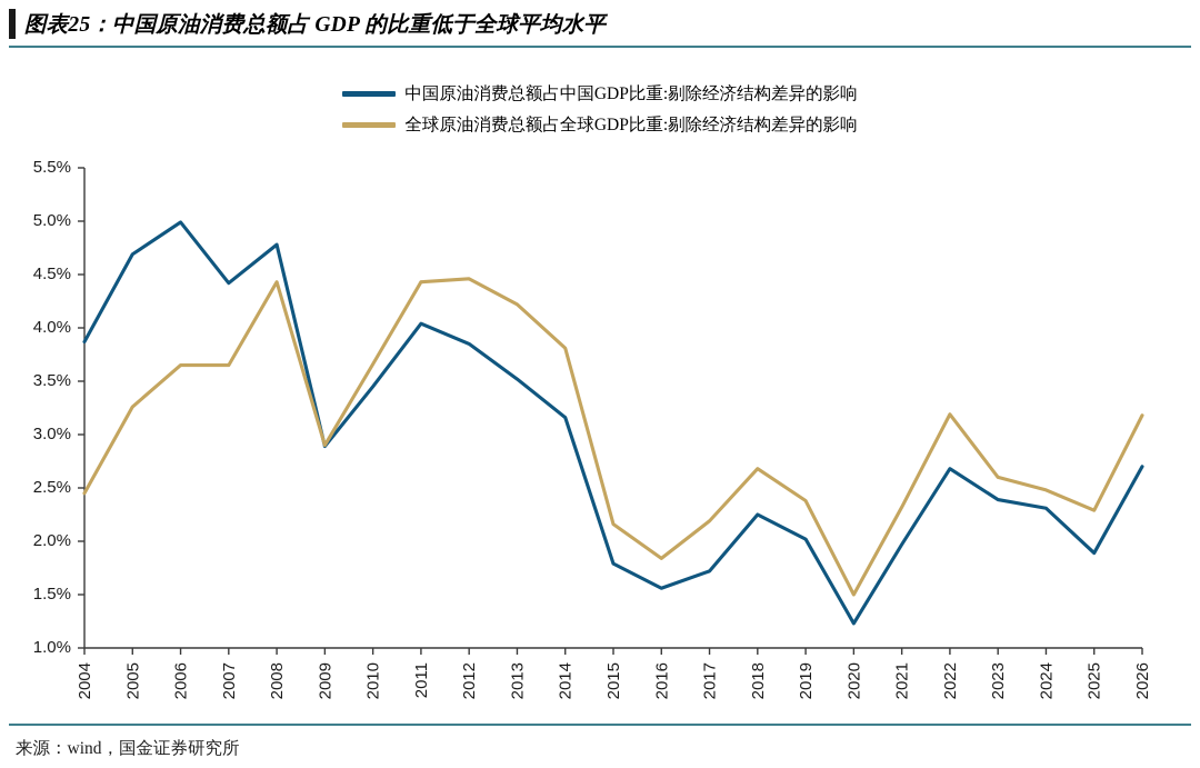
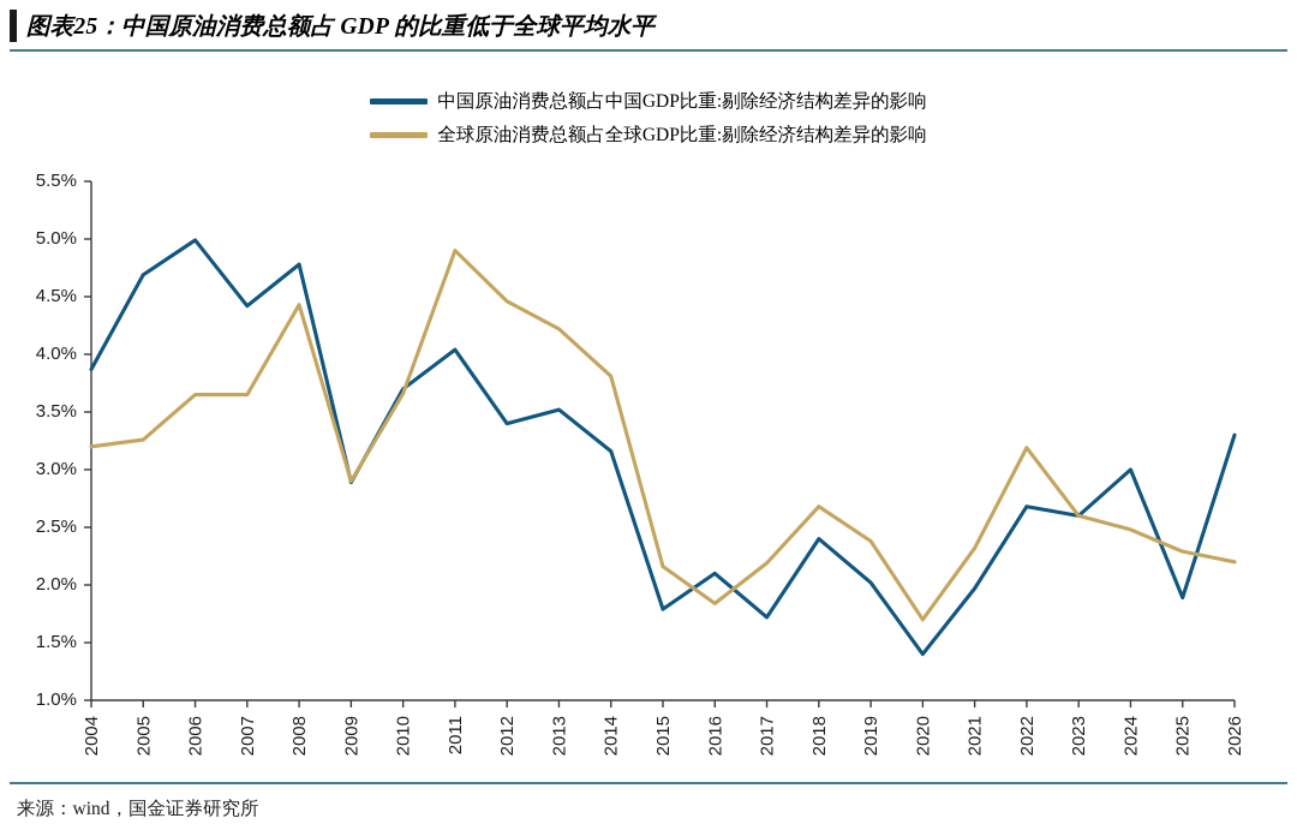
全球原油消费总额占全球GDP比重:剔除经济结构差异的影响/2004: 2.5% -> 3.2%
中国原油消费总额占中国GDP比重:剔除经济结构差异的影响/2010: 3.5% -> 3.7%
全球原油消费总额占全球GDP比重:剔除经济结构差异的影响/2011: 4.4% -> 4.9%
中国原油消费总额占中国GDP比重:剔除经济结构差异的影响/2012: 3.9% -> 3.4%
中国原油消费总额占中国GDP比重:剔除经济结构差异的影响/2016: 1.6% -> 2.1%
中国原油消费总额占中国GDP比重:剔除经济结构差异的影响/2018: 2.2% -> 2.4%
中国原油消费总额占中国GDP比重:剔除经济结构差异的影响/2020: 1.2% -> 1.4%
全球原油消费总额占全球GDP比重:剔除经济结构差异的影响/2020: 1.5% -> 1.7%
中国原油消费总额占中国GDP比重:剔除经济结构差异的影响/2023: 2.4% -> 2.6%
中国原油消费总额占中国GDP比重:剔除经济结构差异的影响/2024: 2.3% -> 3.0%
中国原油消费总额占中国GDP比重:剔除经济结构差异的影响/2026: 2.7% -> 3.3%
全球原油消费总额占全球GDP比重:剔除经济结构差异的影响/2026: 3.2% -> 2.2%
